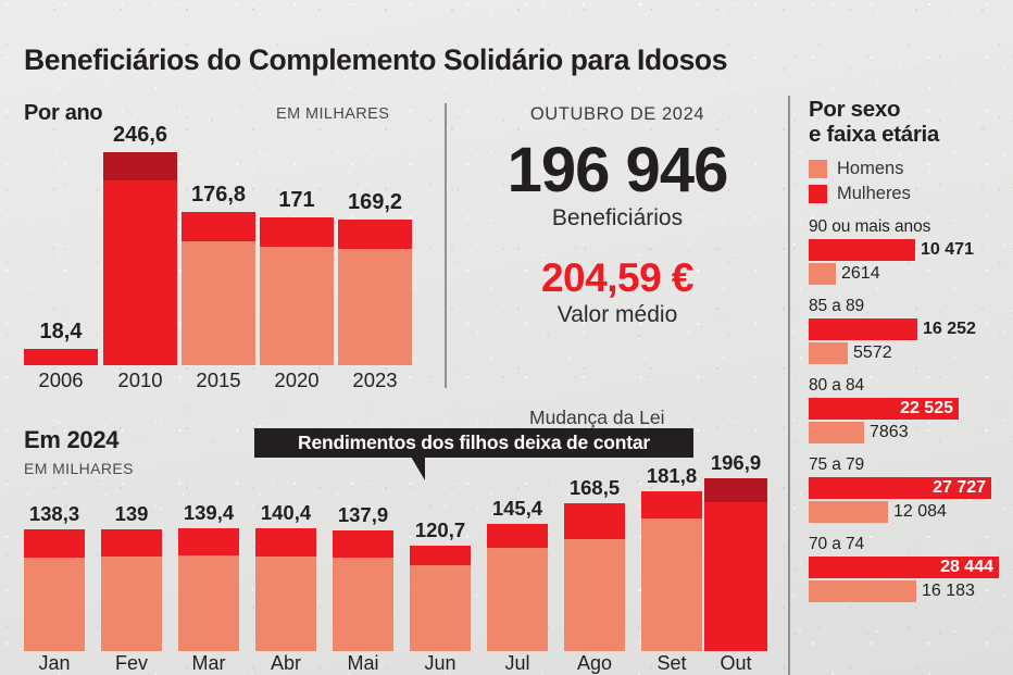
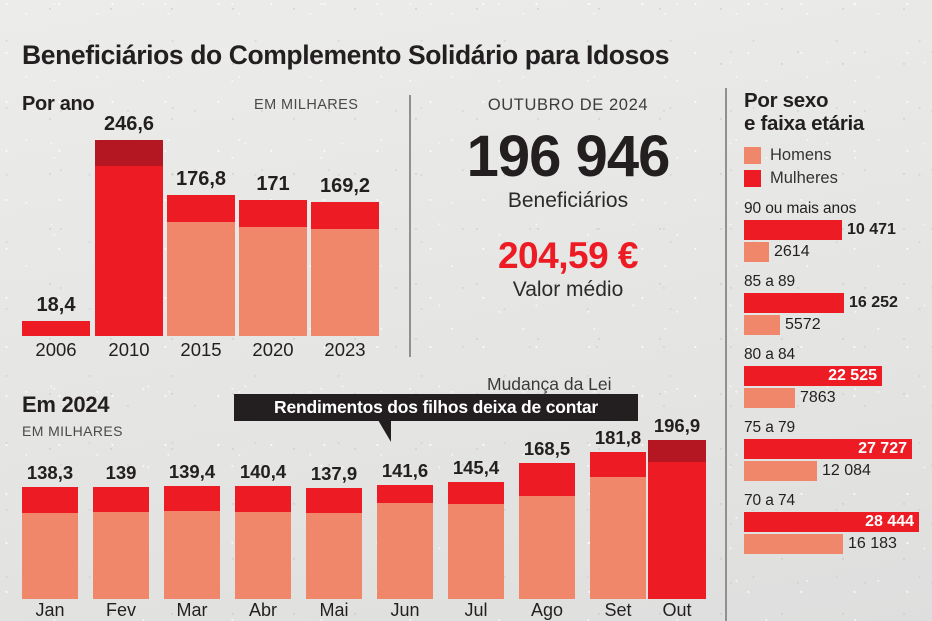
Em 2024/Jun: 120,7 -> 141,6
